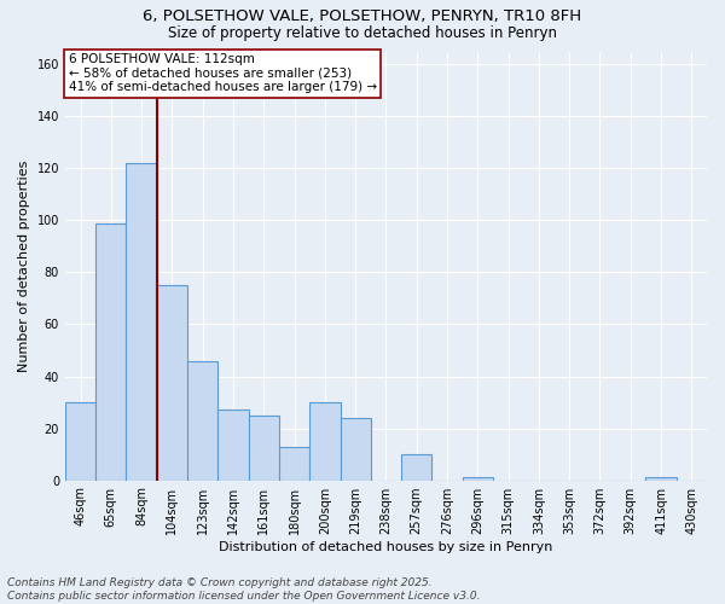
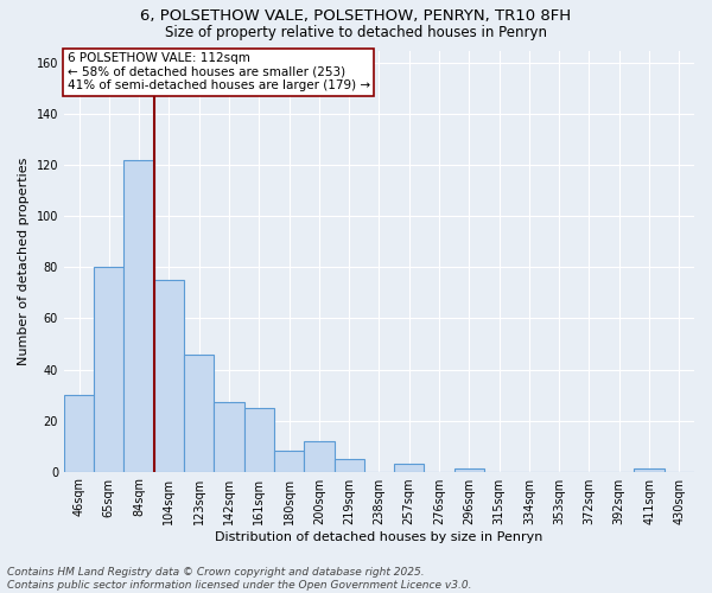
65sqm: 99 -> 80
180sqm: 13 -> 8
200sqm: 30 -> 12
219sqm: 24 -> 5
257sqm: 10 -> 3
